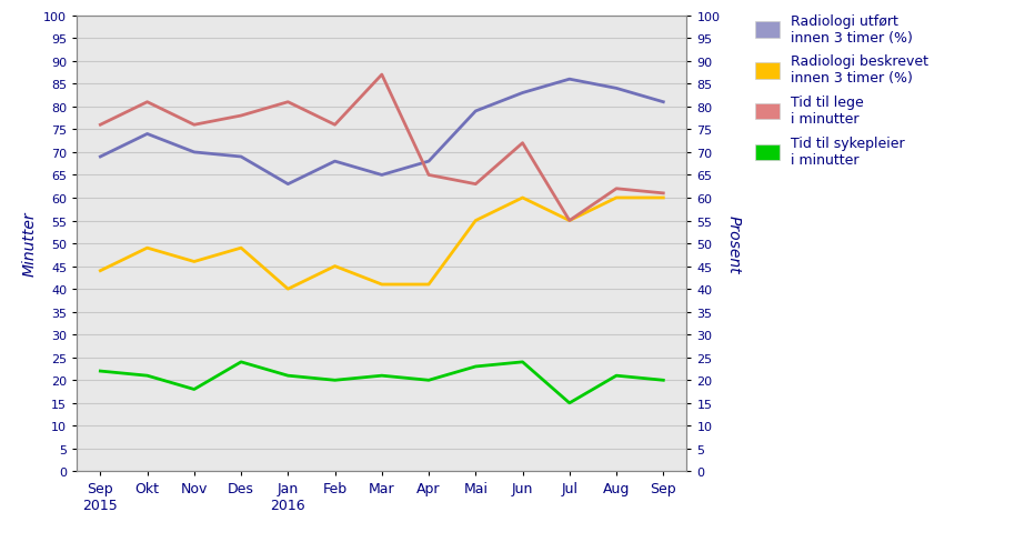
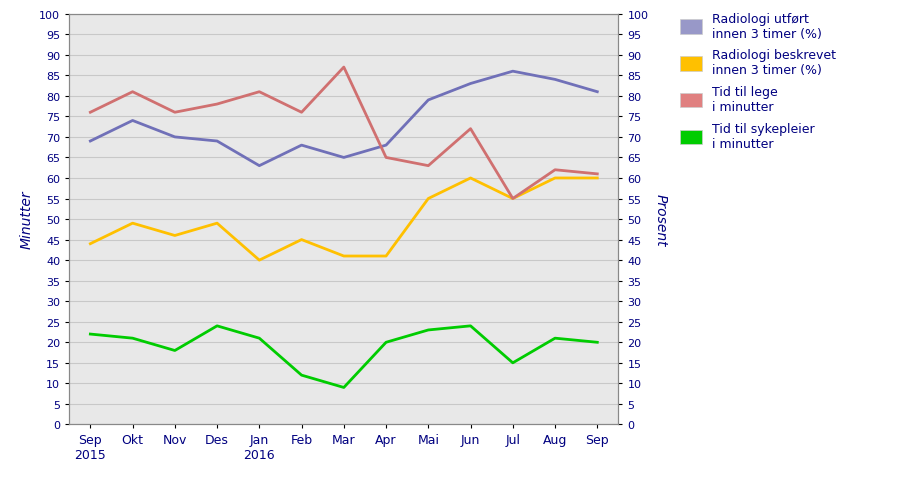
Tid til sykepleier i minutter/Feb: 20 -> 12
Tid til sykepleier i minutter/Mar: 21 -> 9
